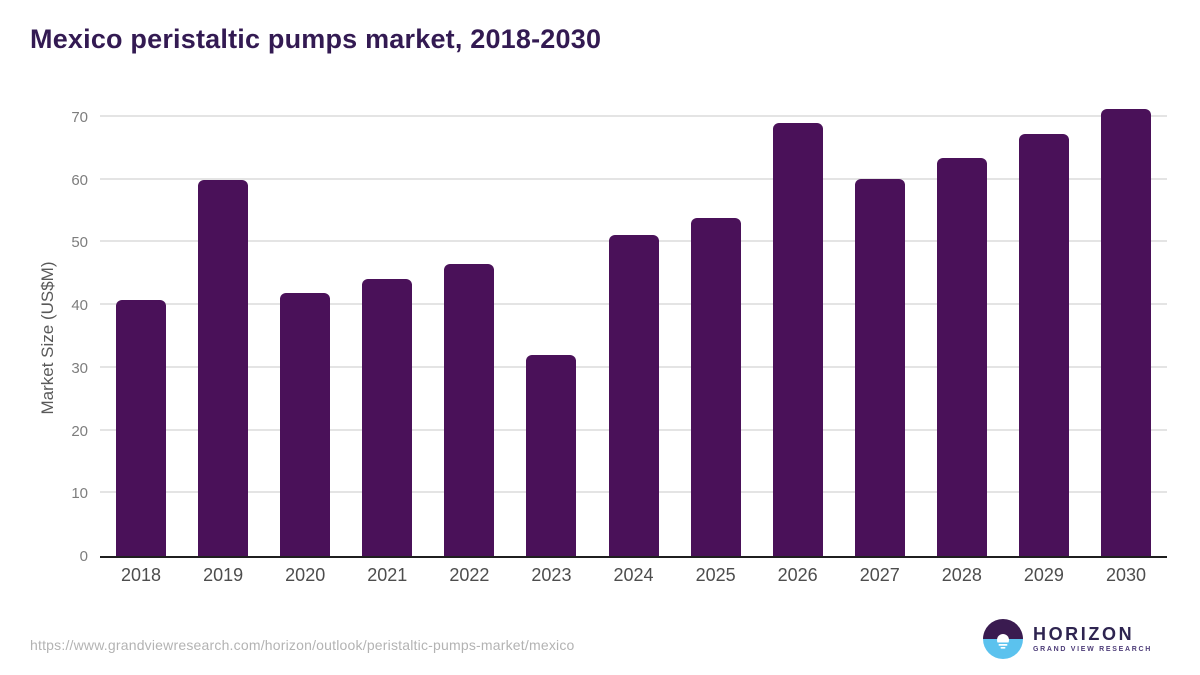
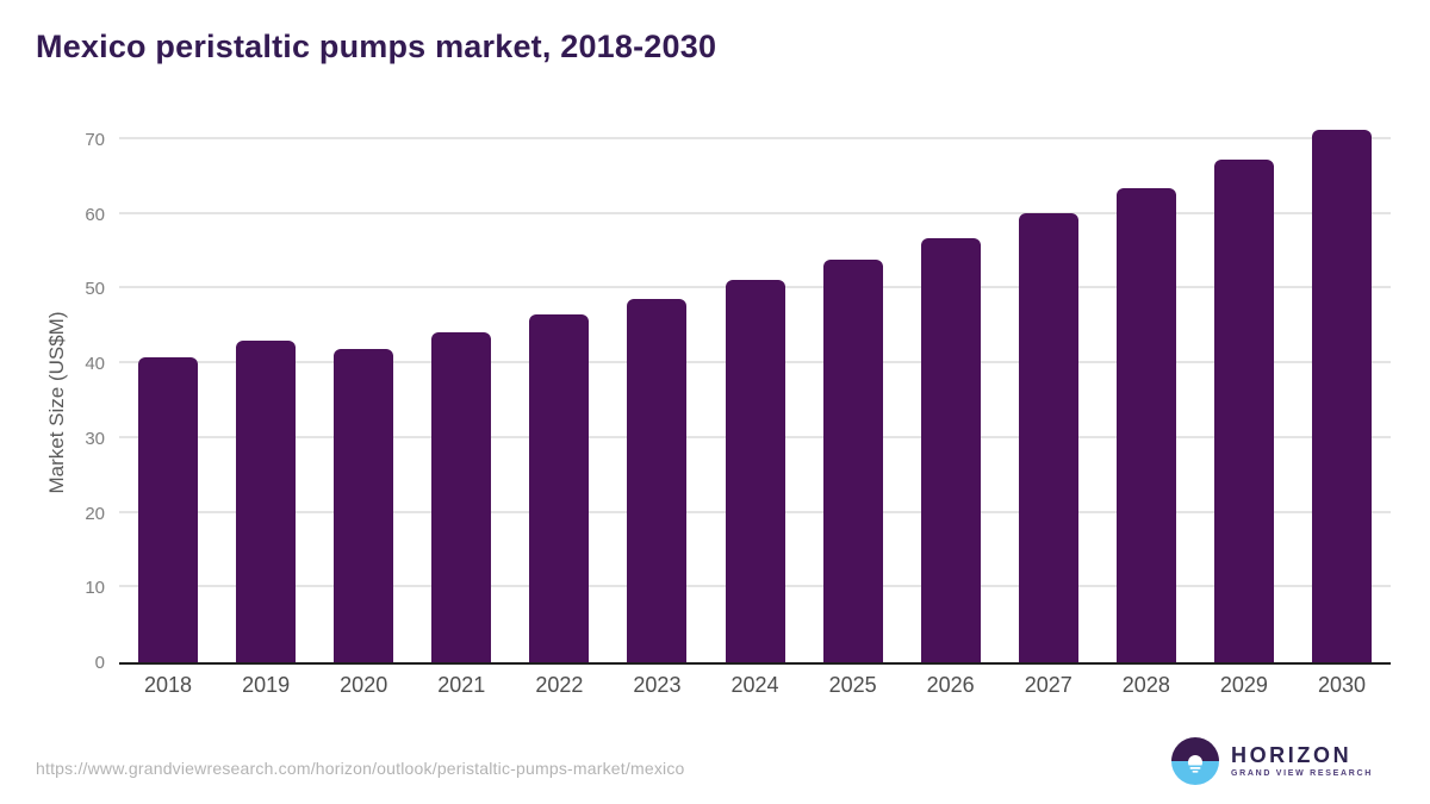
2019: 60 -> 43
2023: 32 -> 49
2026: 69 -> 57
